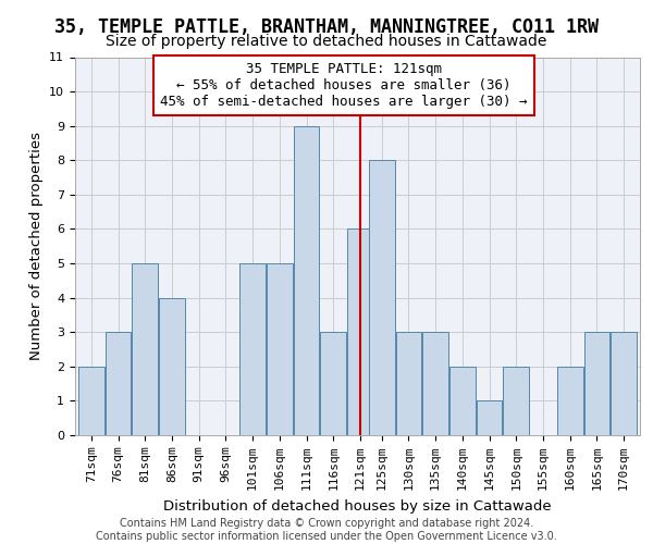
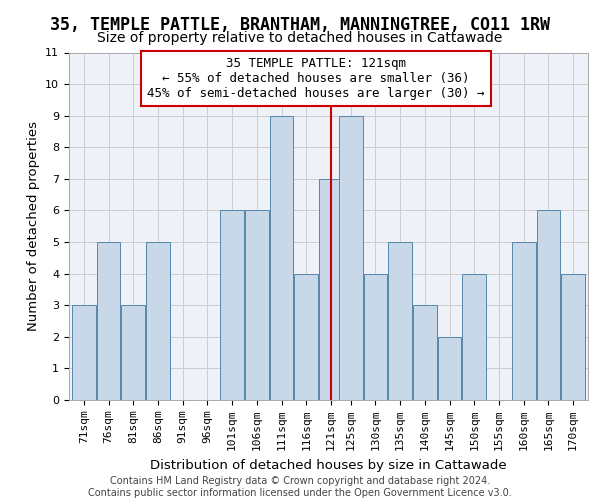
71sqm: 2 -> 3
76sqm: 3 -> 5
81sqm: 5 -> 3
86sqm: 4 -> 5
101sqm: 5 -> 6
106sqm: 5 -> 6
116sqm: 3 -> 4
121sqm: 6 -> 7
125sqm: 8 -> 9
130sqm: 3 -> 4
135sqm: 3 -> 5
140sqm: 2 -> 3
145sqm: 1 -> 2
150sqm: 2 -> 4
160sqm: 2 -> 5
165sqm: 3 -> 6
170sqm: 3 -> 4
